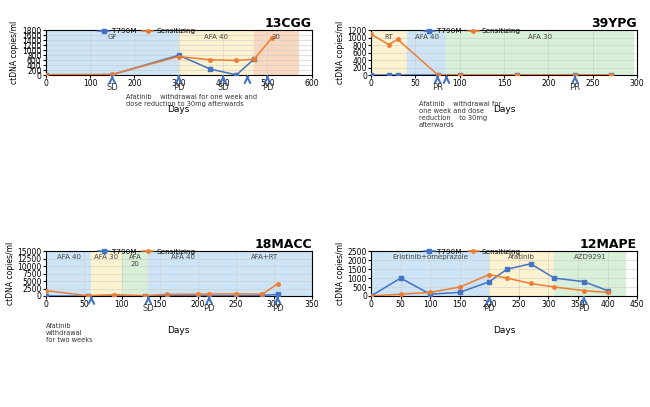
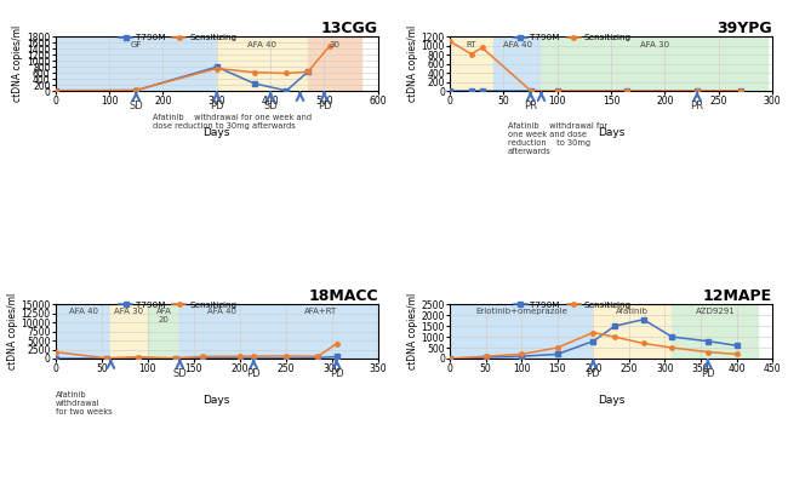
12MAPE/T790M/50: 1000 -> 0
12MAPE/T790M/400: 300 -> 600
